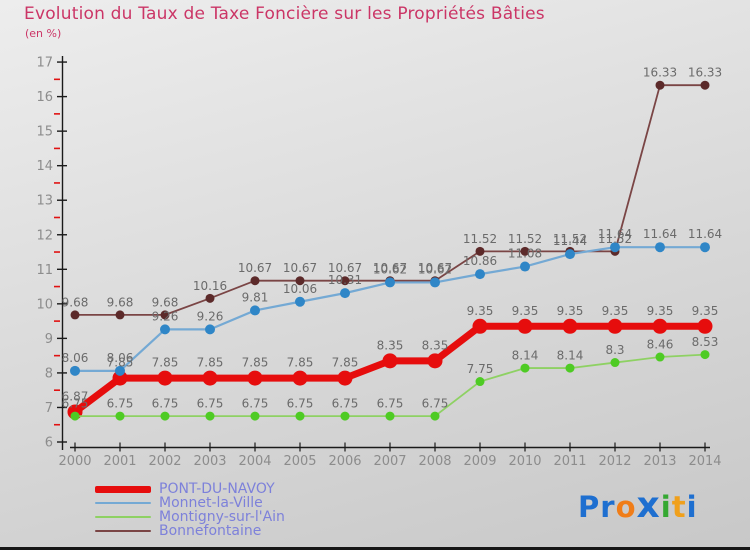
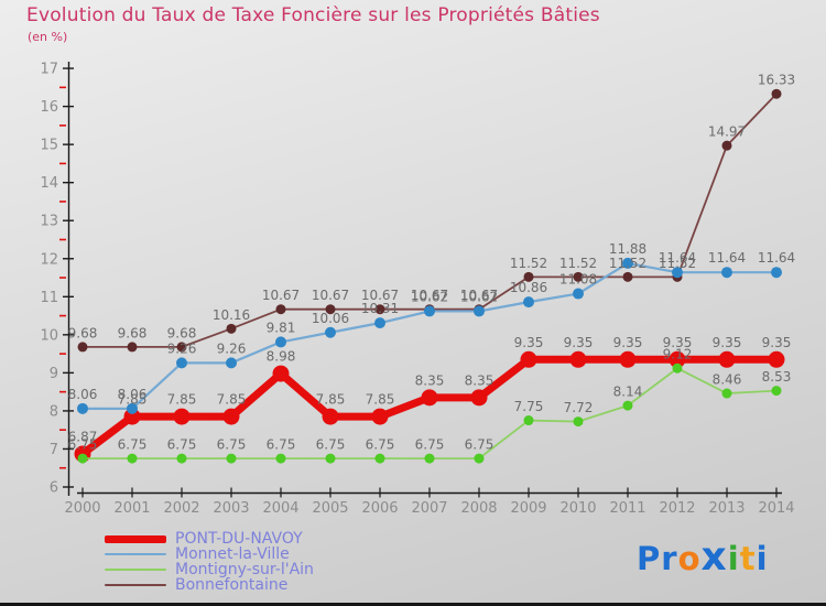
PONT-DU-NAVOY/2004: 7.85 -> 8.98
Montigny-sur-l'Ain/2010: 8.14 -> 7.72
Monnet-la-Ville/2011: 11.44 -> 11.88
Montigny-sur-l'Ain/2012: 8.3 -> 9.12
Bonnefontaine/2013: 16.33 -> 14.97
